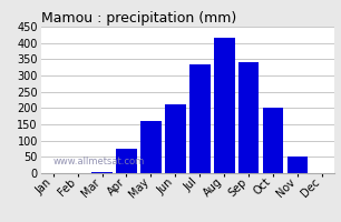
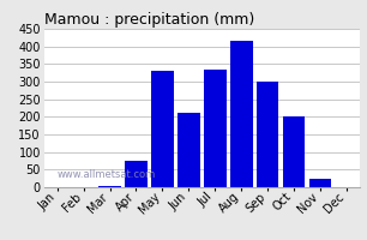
May: 160 -> 330
Sep: 340 -> 300
Nov: 50 -> 25
